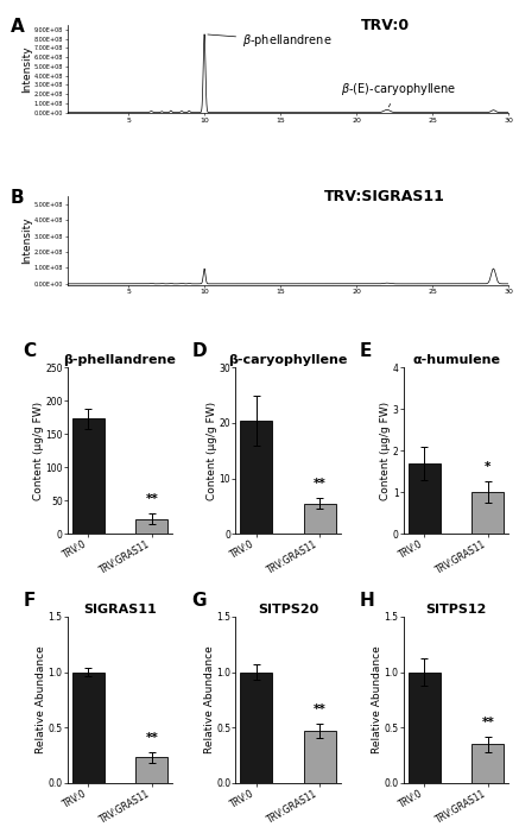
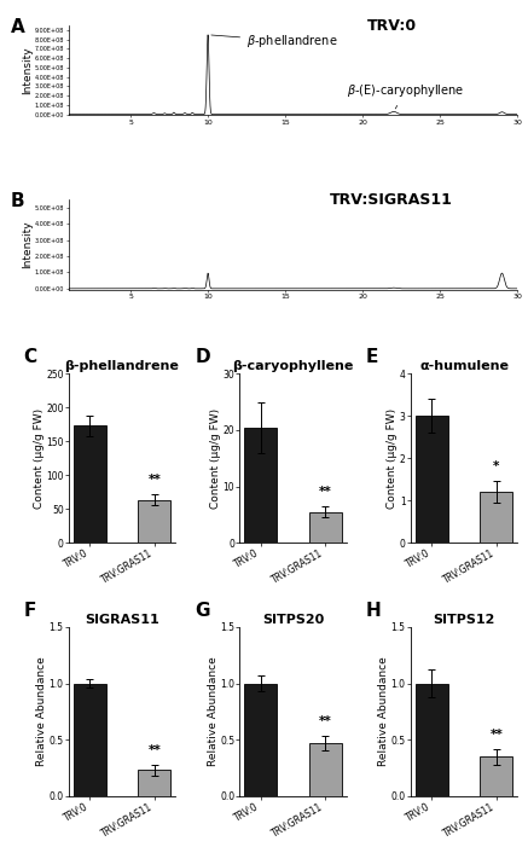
β-phellandrene/TRV:GRAS11: 22 -> 63
α-humulene/TRV:0: 1.7 -> 3.0
α-humulene/TRV:GRAS11: 1.0 -> 1.2
